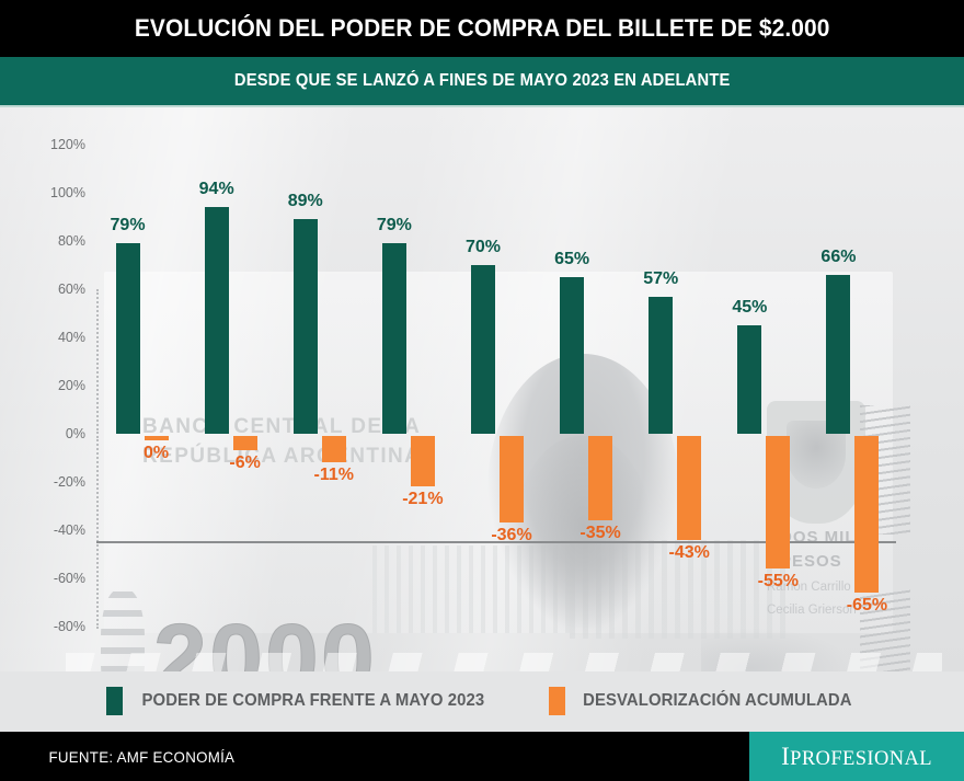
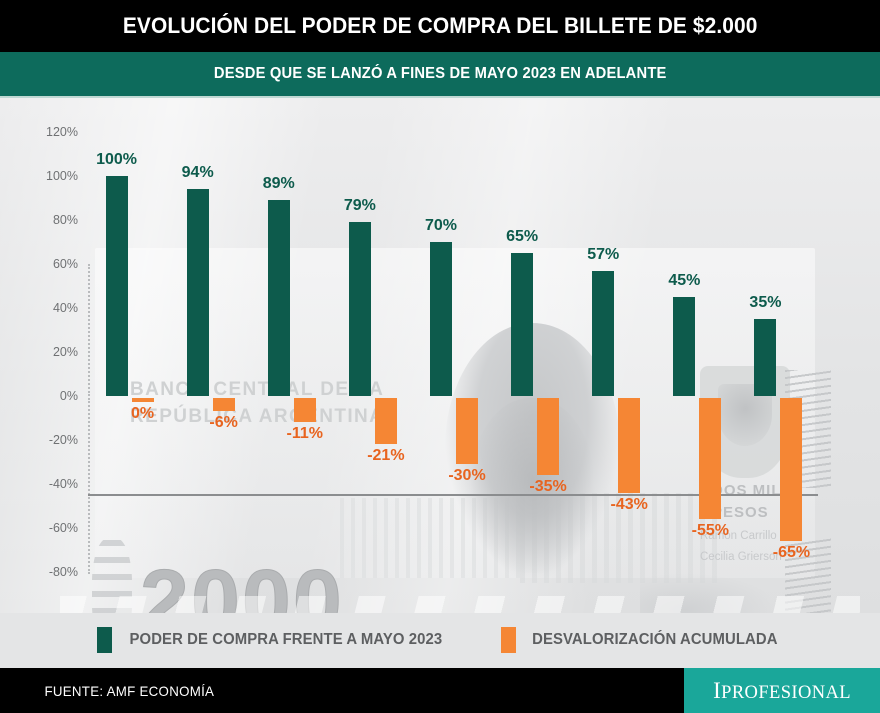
PODER DE COMPRA FRENTE A MAYO 2023/MAY-2023: 79% -> 100%
DESVALORIZACIÓN ACUMULADA/SEP-2023: -36% -> -30%
PODER DE COMPRA FRENTE A MAYO 2023/ENE-2024: 66% -> 35%
